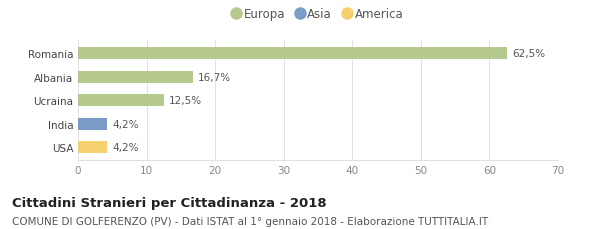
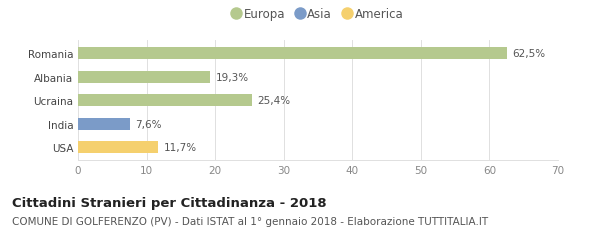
Albania: 16,7% -> 19,3%
Ucraina: 12,5% -> 25,4%
India: 4,2% -> 7,6%
USA: 4,2% -> 11,7%
